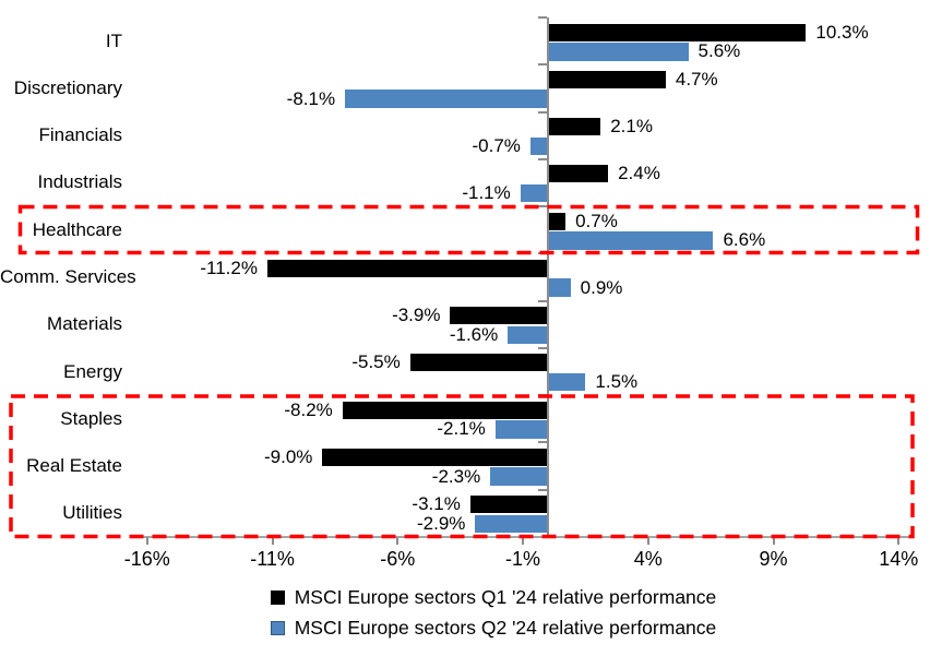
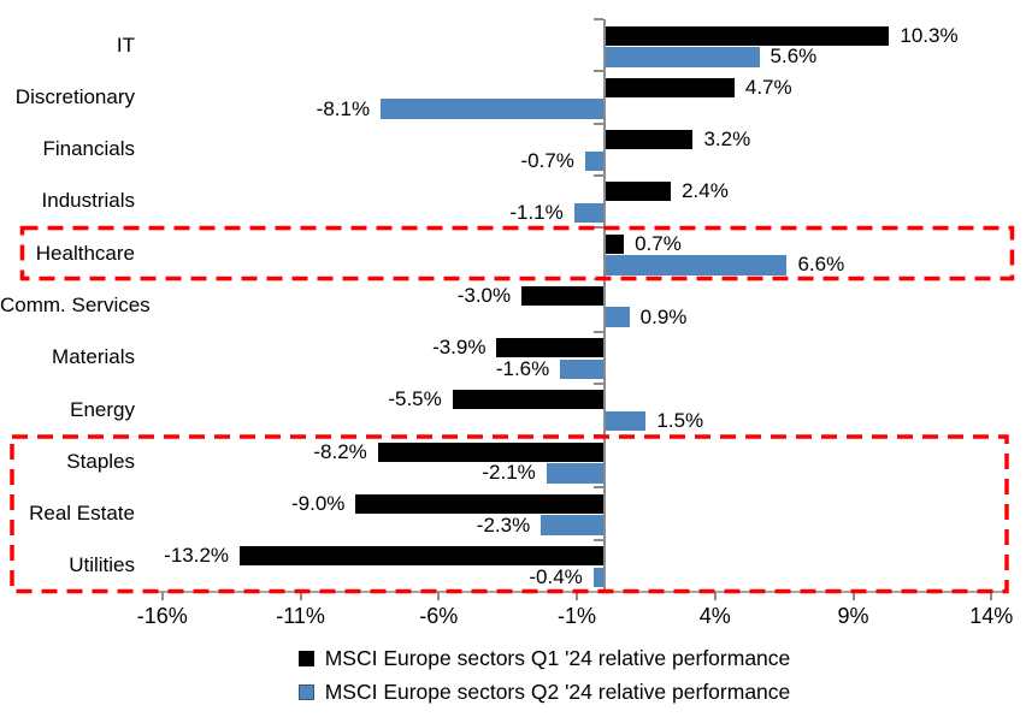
MSCI Europe sectors Q1 '24 relative performance/Financials: 2.1% -> 3.2%
MSCI Europe sectors Q1 '24 relative performance/Comm. Services: -11.2% -> -3.0%
MSCI Europe sectors Q1 '24 relative performance/Utilities: -3.1% -> -13.2%
MSCI Europe sectors Q2 '24 relative performance/Utilities: -2.9% -> -0.4%
